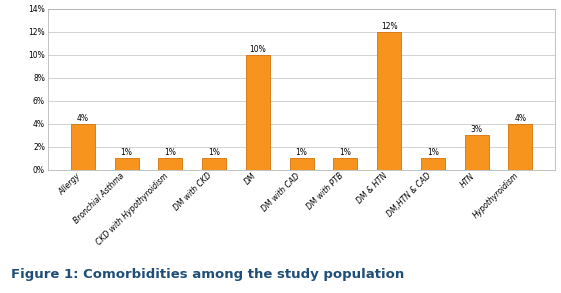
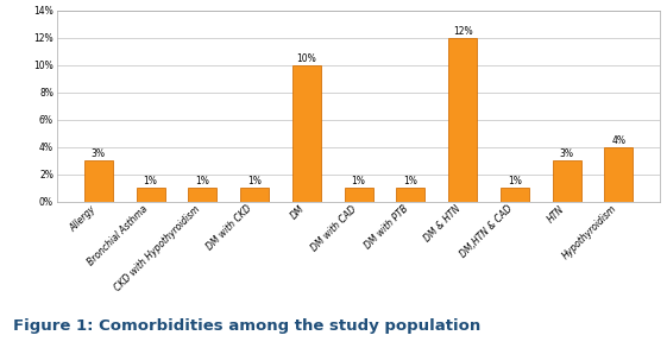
Allergy: 4% -> 3%
